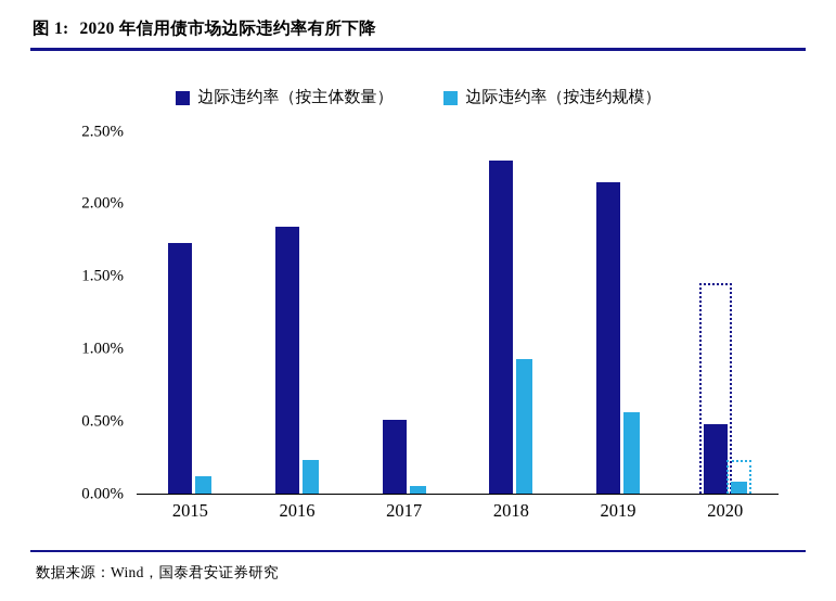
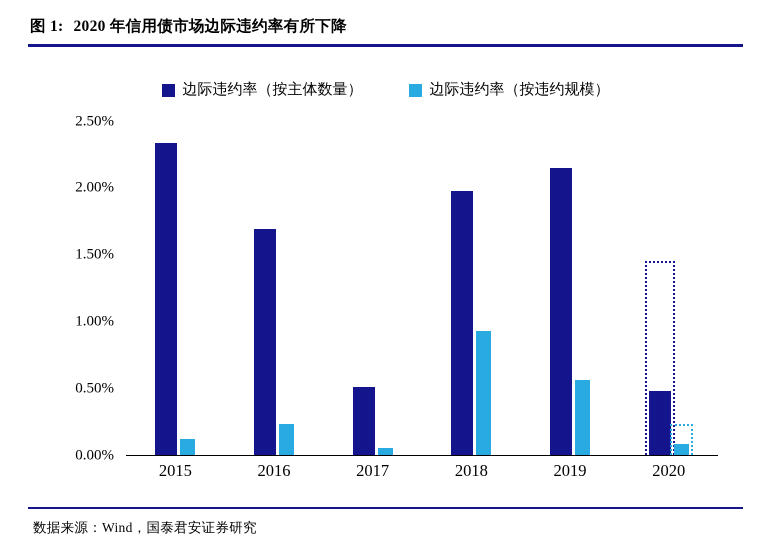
边际违约率（按主体数量）/2015: 1.73% -> 2.34%
边际违约率（按主体数量）/2016: 1.84% -> 1.69%
边际违约率（按主体数量）/2018: 2.30% -> 1.98%
